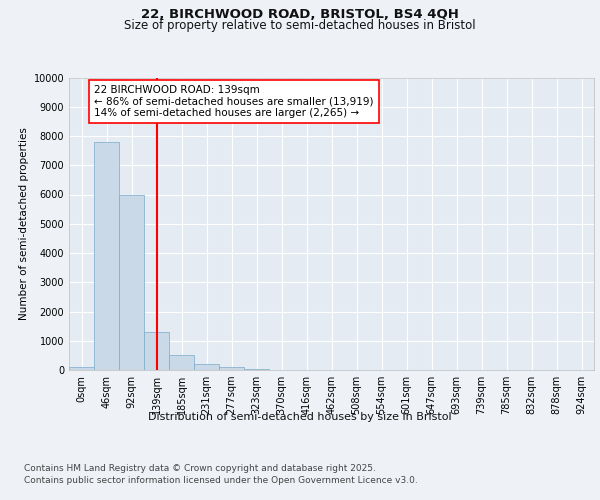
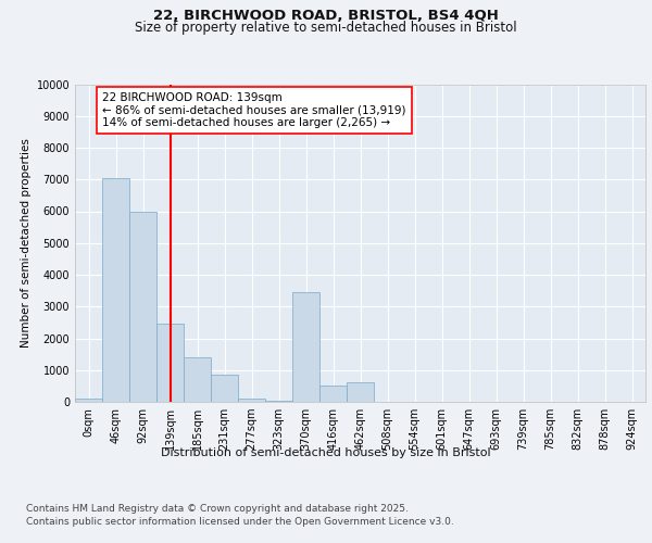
46sqm: 7800 -> 7050
139sqm: 1300 -> 2450
185sqm: 500 -> 1400
231sqm: 200 -> 850
370sqm: 10 -> 3450
416sqm: 0 -> 500
462sqm: 0 -> 600
